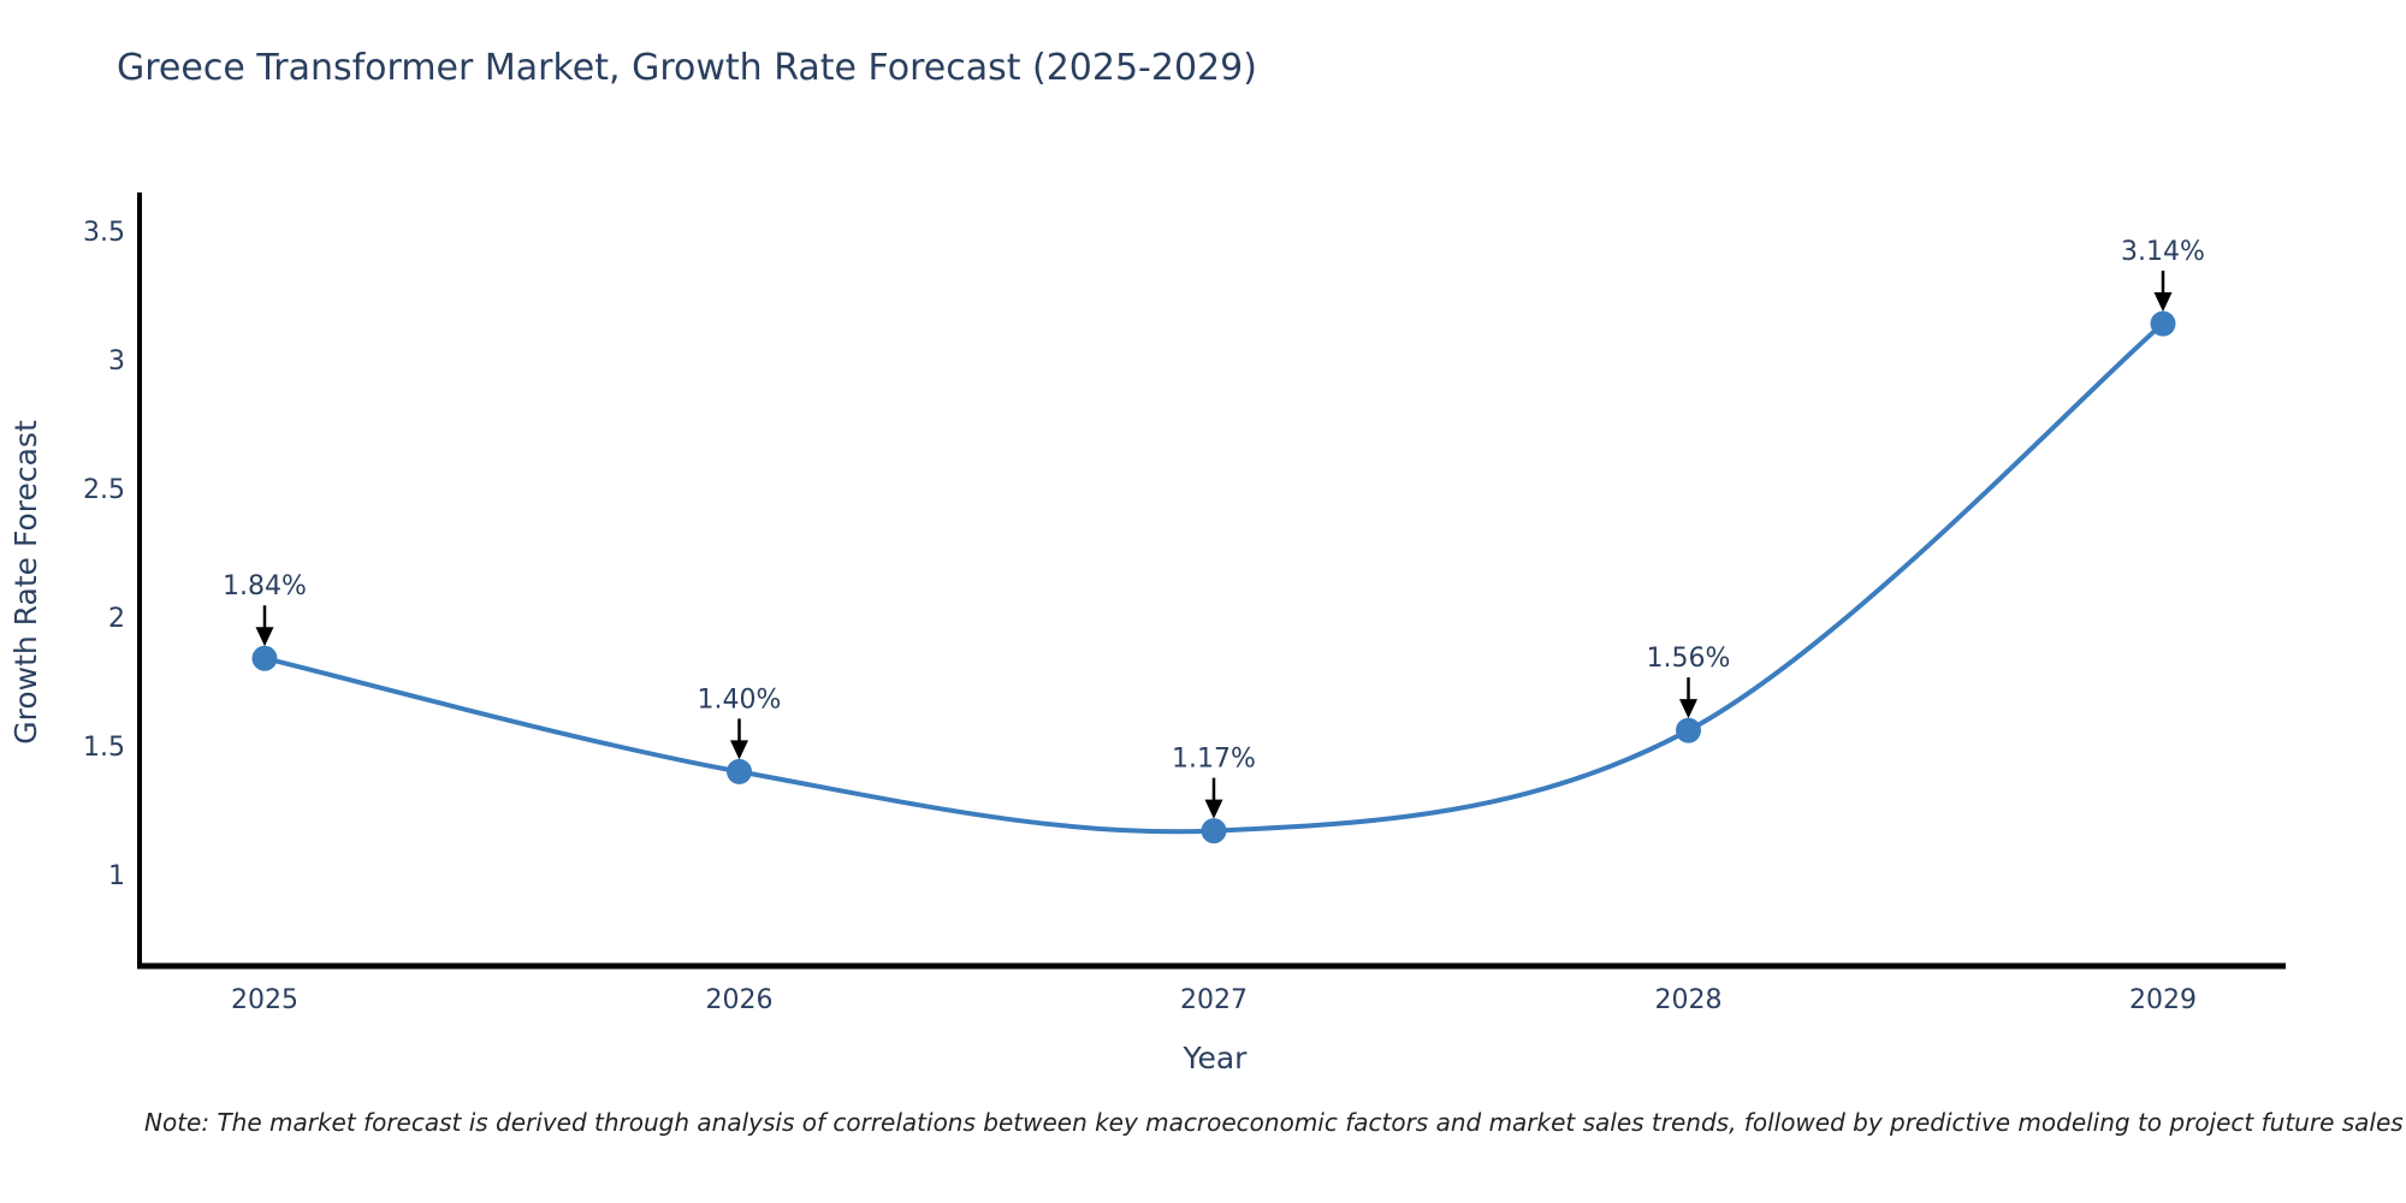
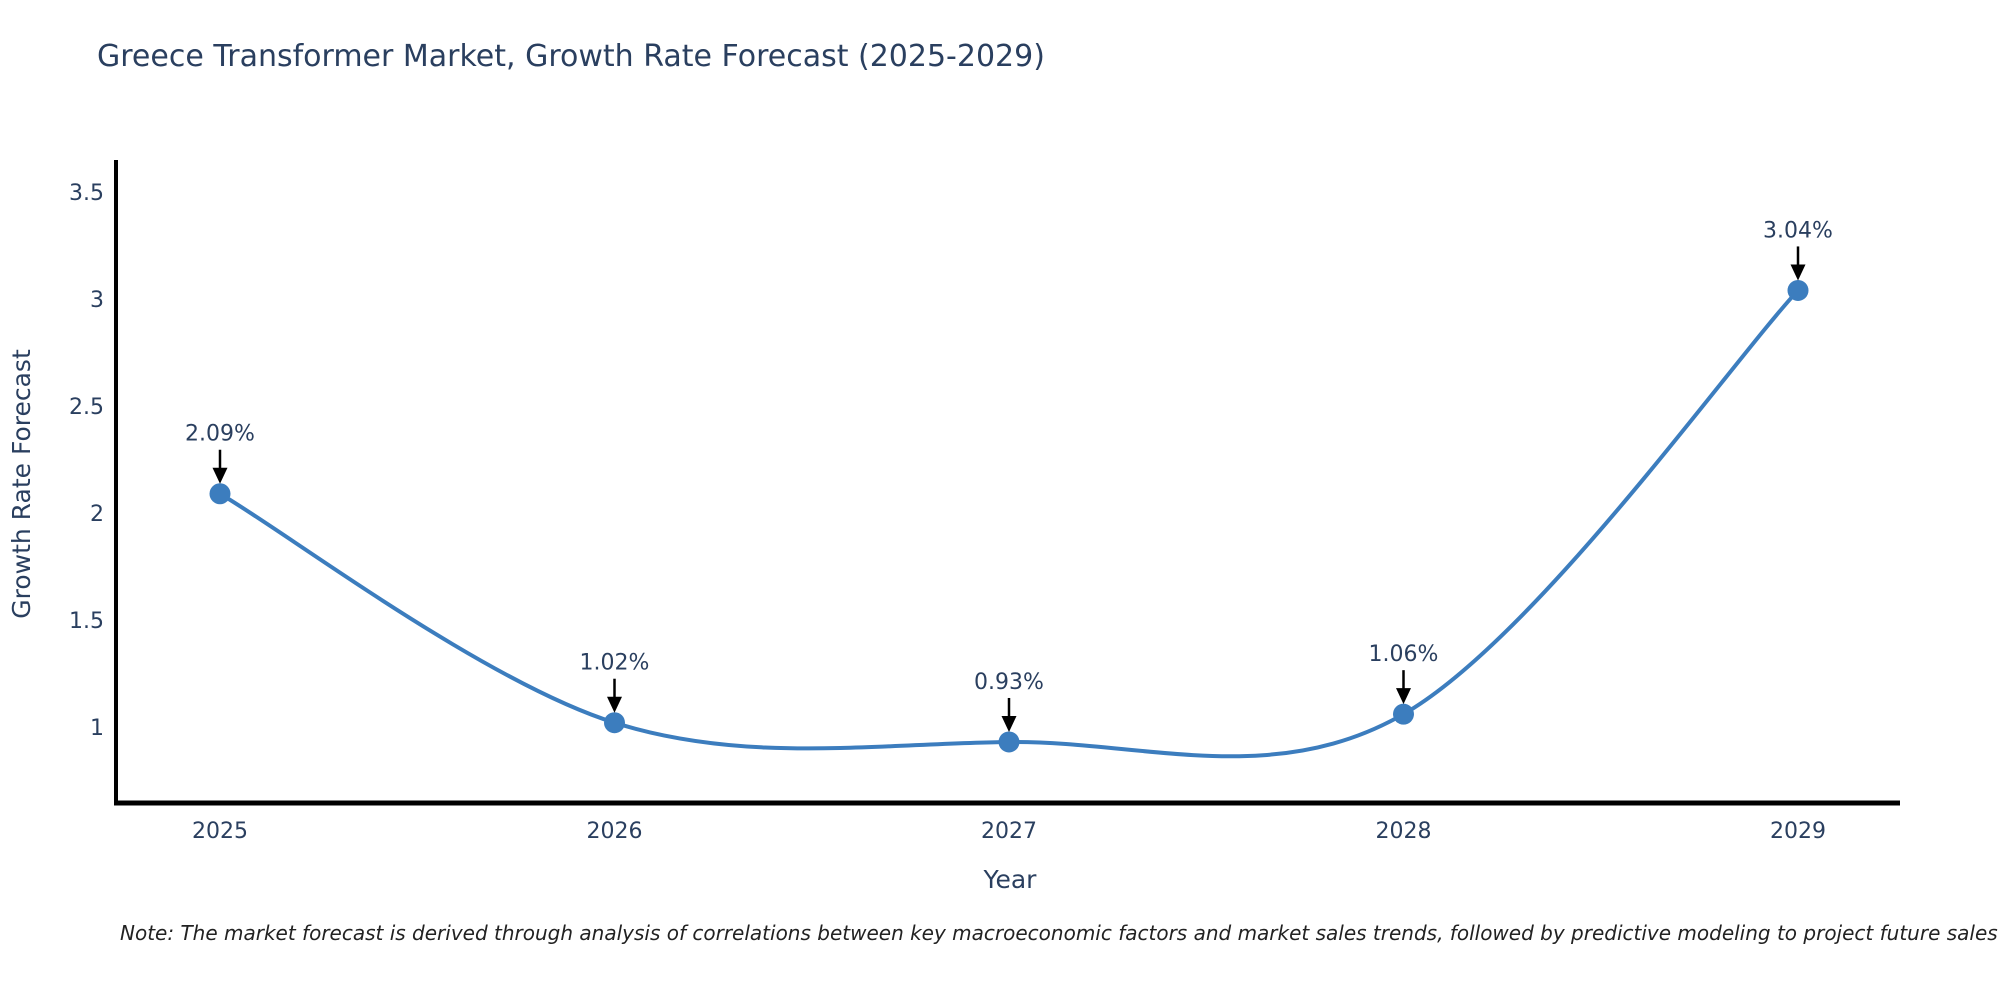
2025: 1.84% -> 2.09%
2026: 1.40% -> 1.02%
2027: 1.17% -> 0.93%
2028: 1.56% -> 1.06%
2029: 3.14% -> 3.04%
